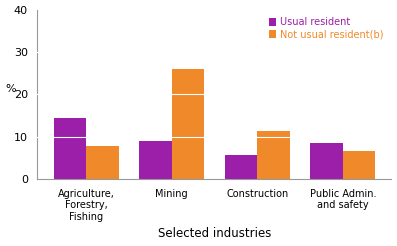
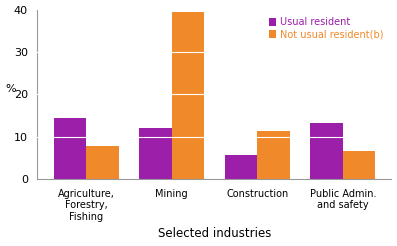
Usual resident/Mining: 9.0 -> 12.0
Not usual resident(b)/Mining: 26.0 -> 39.5
Usual resident/Public Admin. and safety: 8.5 -> 13.3
